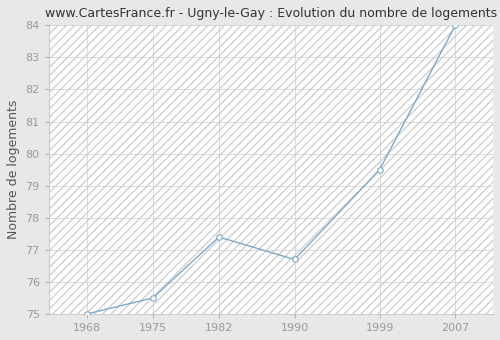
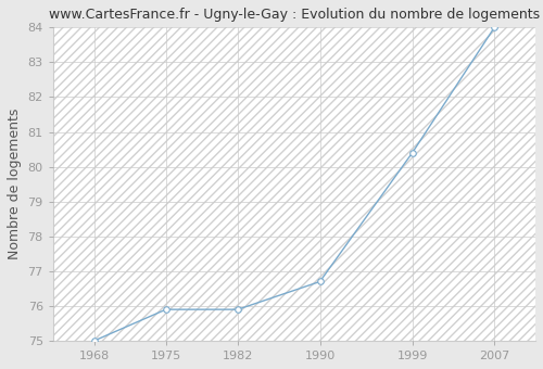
1975: 75.5 -> 75.9
1982: 77.4 -> 75.9
1999: 79.5 -> 80.4
